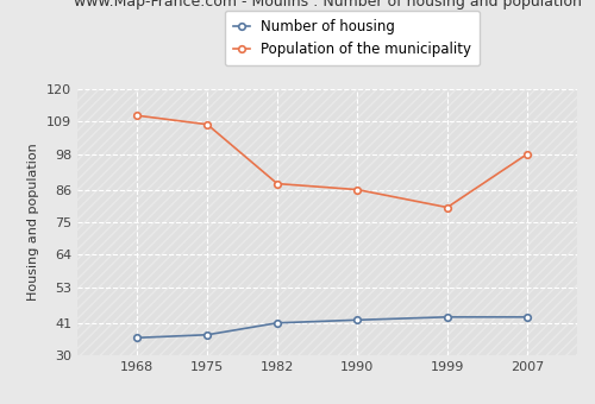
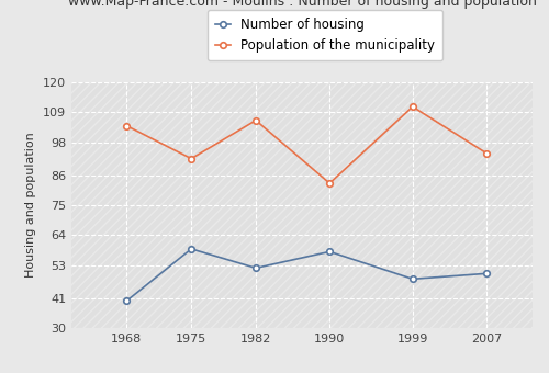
Number of housing/1968: 36 -> 40
Population of the municipality/1968: 111 -> 104
Number of housing/1975: 37 -> 59
Population of the municipality/1975: 108 -> 92
Number of housing/1982: 41 -> 52
Population of the municipality/1982: 88 -> 106
Number of housing/1990: 42 -> 58
Population of the municipality/1990: 86 -> 83
Number of housing/1999: 43 -> 48
Population of the municipality/1999: 80 -> 111
Number of housing/2007: 43 -> 50
Population of the municipality/2007: 98 -> 94
